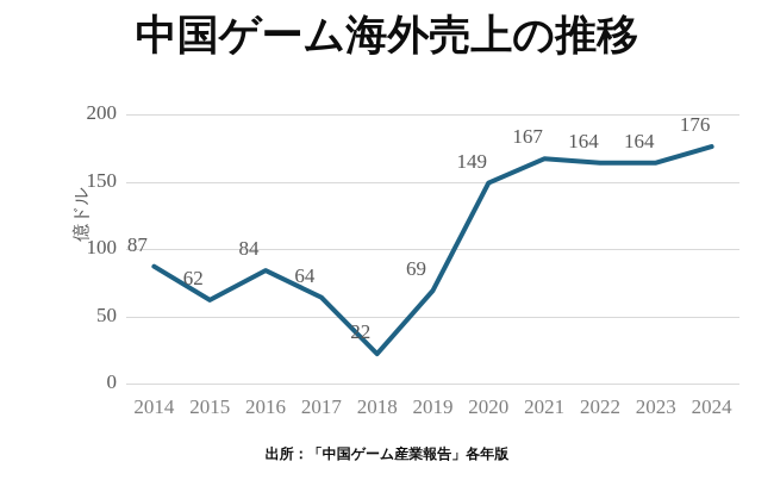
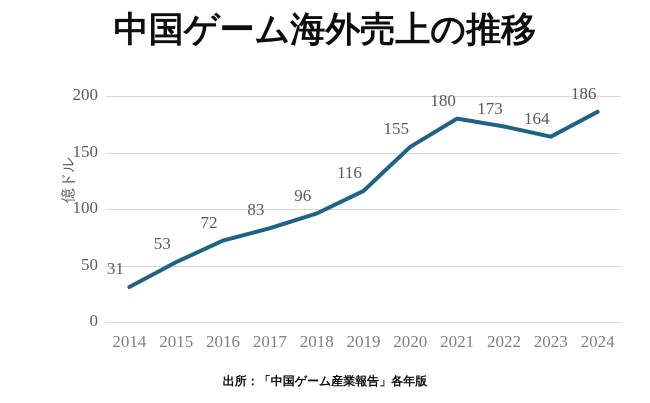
2014: 87 -> 31
2015: 62 -> 53
2016: 84 -> 72
2017: 64 -> 83
2018: 22 -> 96
2019: 69 -> 116
2020: 149 -> 155
2021: 167 -> 180
2022: 164 -> 173
2024: 176 -> 186
